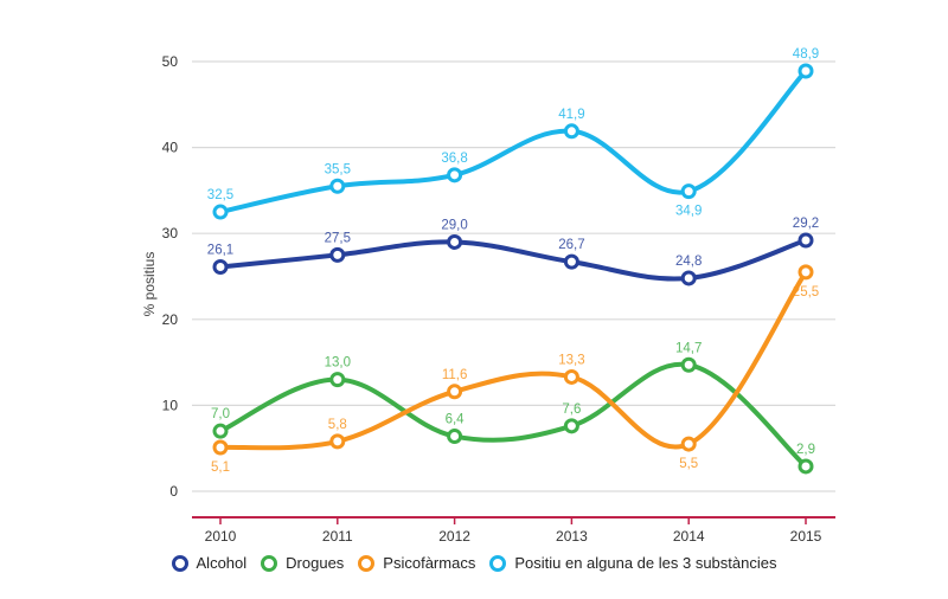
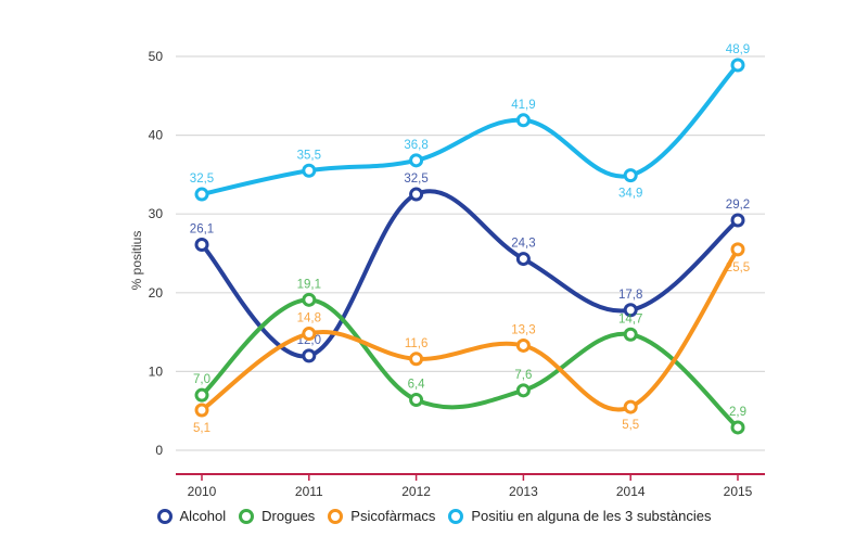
Alcohol/2011: 27,5 -> 12,0
Drogues/2011: 13,0 -> 19,1
Psicofàrmacs/2011: 5,8 -> 14,8
Alcohol/2012: 29,0 -> 32,5
Alcohol/2013: 26,7 -> 24,3
Alcohol/2014: 24,8 -> 17,8
